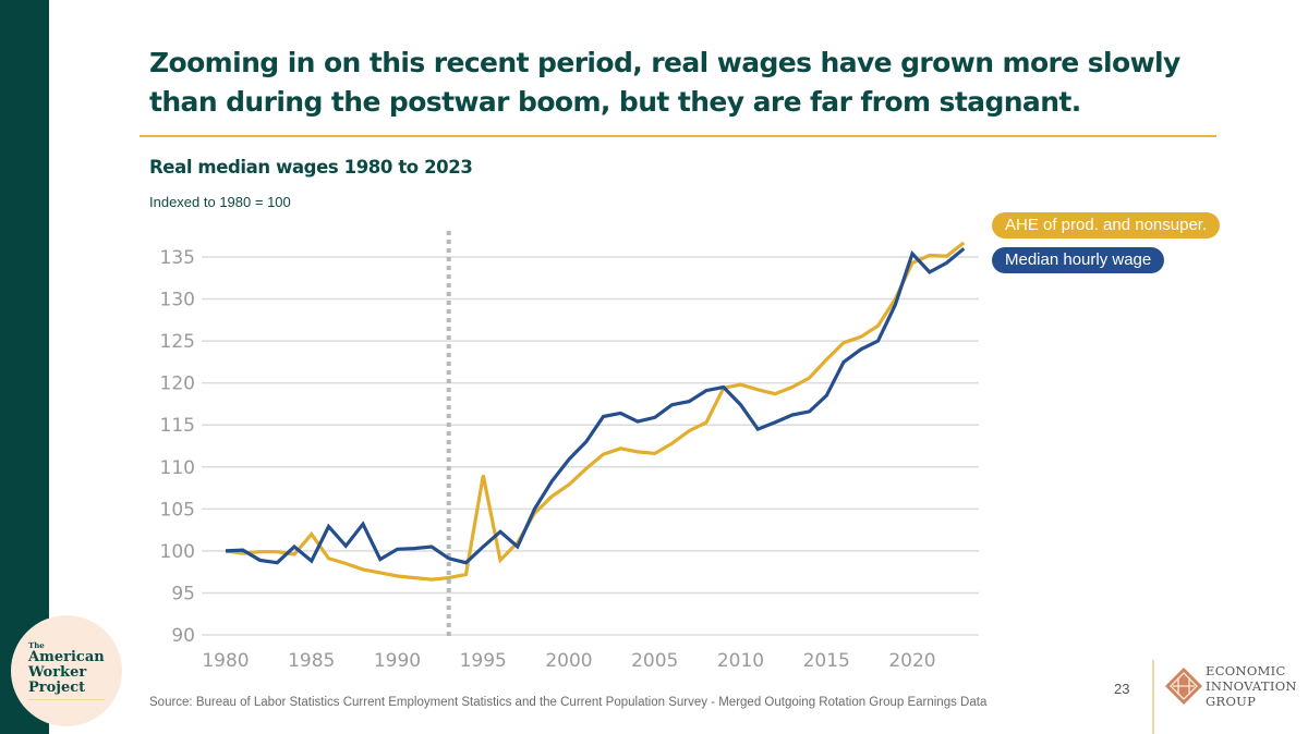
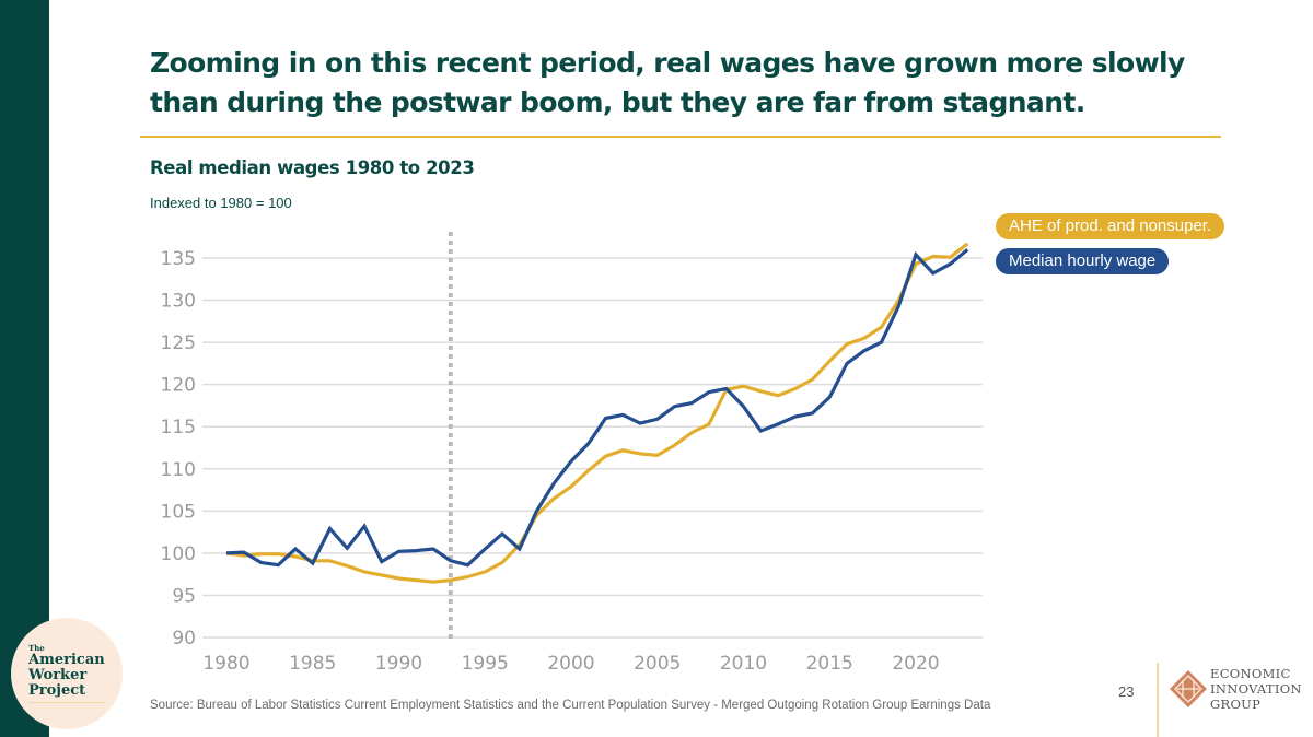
AHE of prod. and nonsuper./1985: 102 -> 99
AHE of prod. and nonsuper./1995: 109 -> 98
